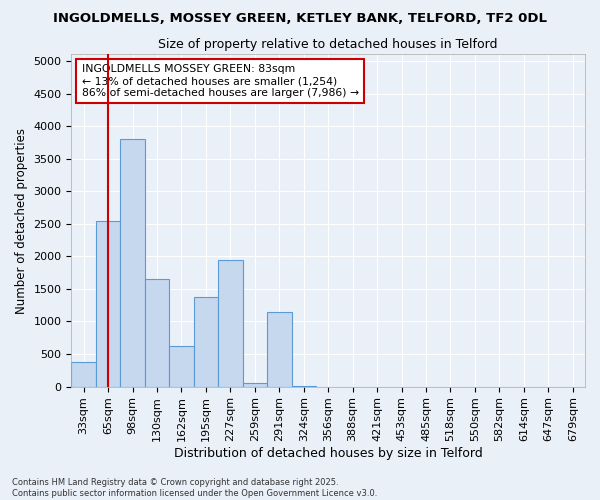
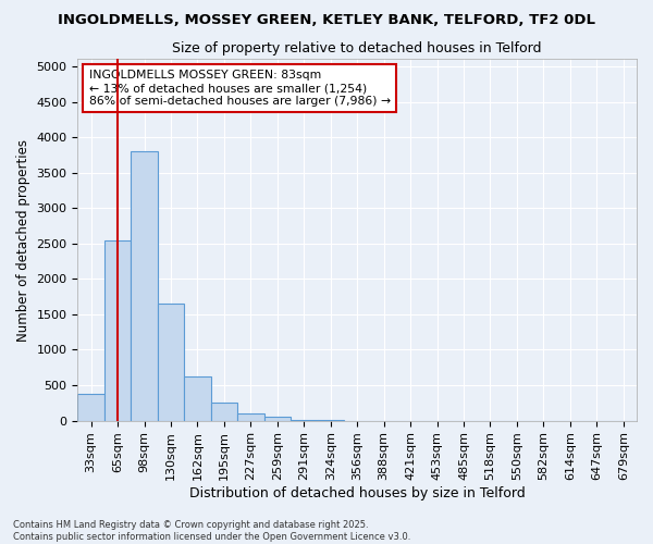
195sqm: 1380 -> 250
227sqm: 1940 -> 100
291sqm: 1140 -> 0
